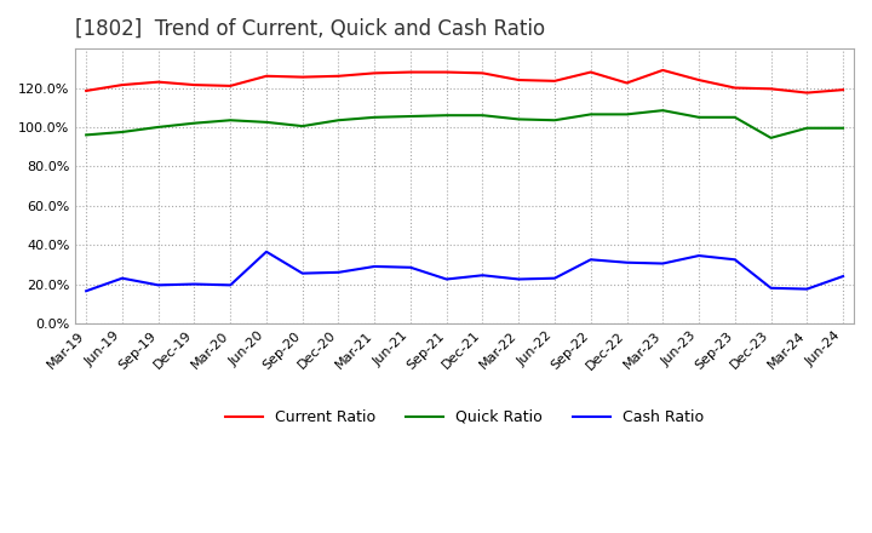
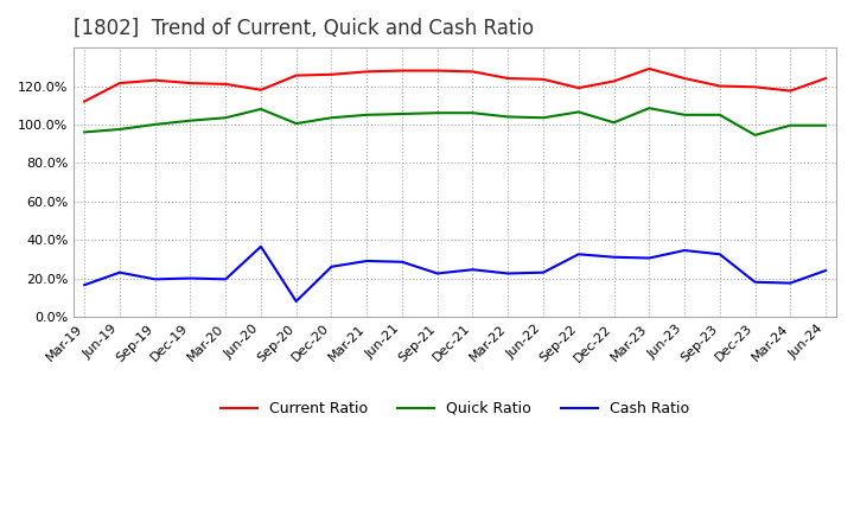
Current Ratio/Mar-19: 118% -> 112%
Current Ratio/Jun-20: 126% -> 118%
Quick Ratio/Jun-20: 102% -> 108%
Cash Ratio/Sep-20: 26% -> 8%
Current Ratio/Sep-22: 128% -> 119%
Quick Ratio/Dec-22: 106% -> 101%
Current Ratio/Jun-24: 119% -> 124%
